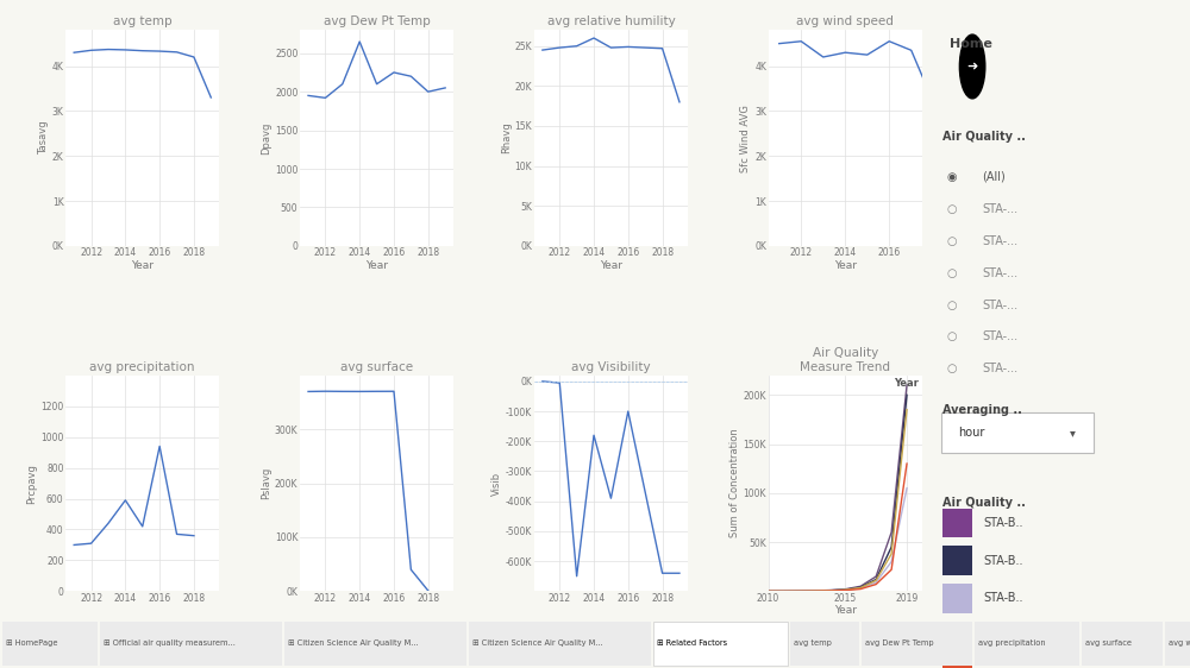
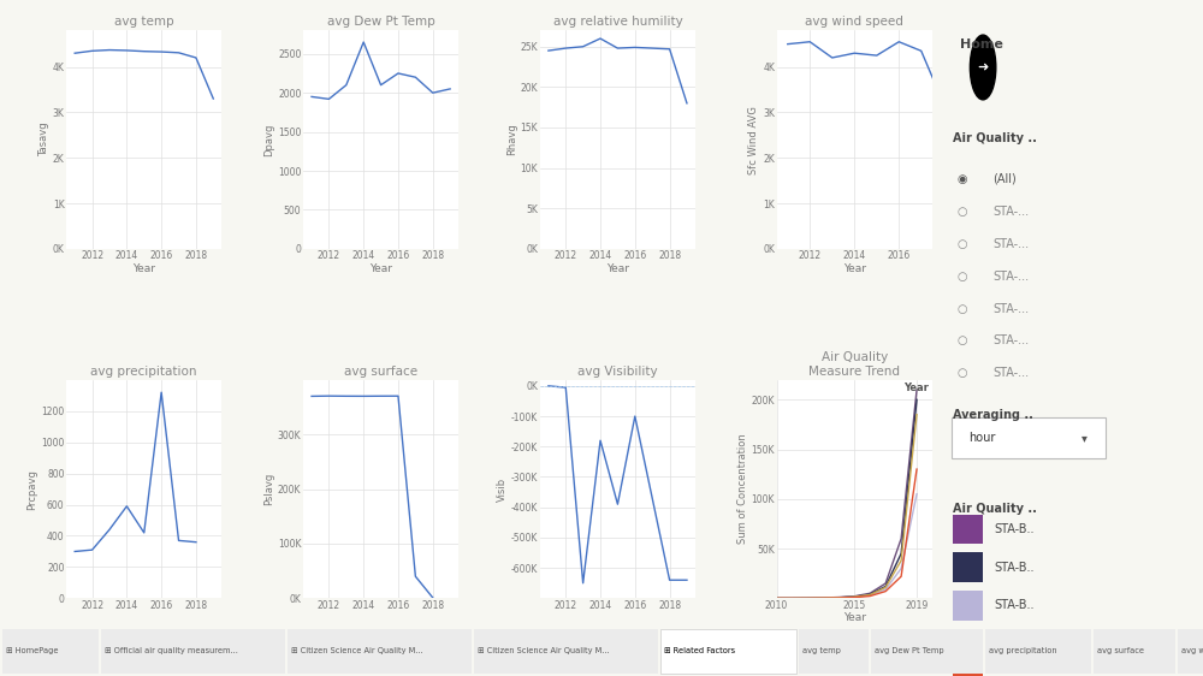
avg precipitation/2016: 940 -> 1320
